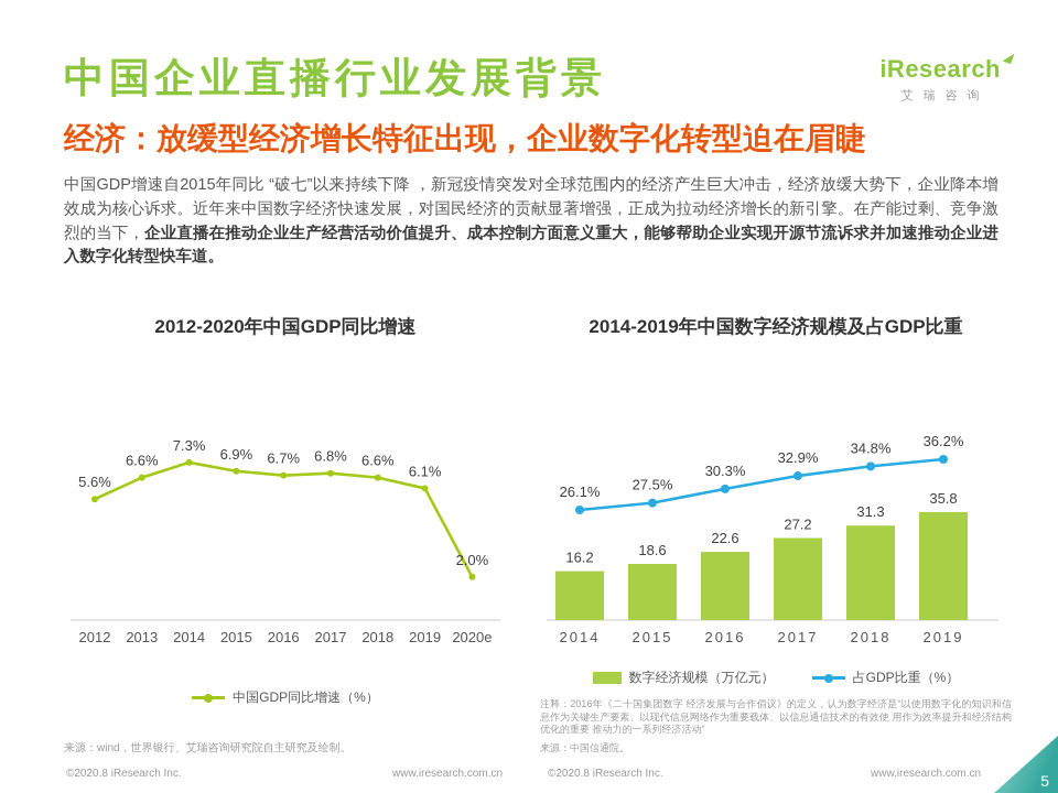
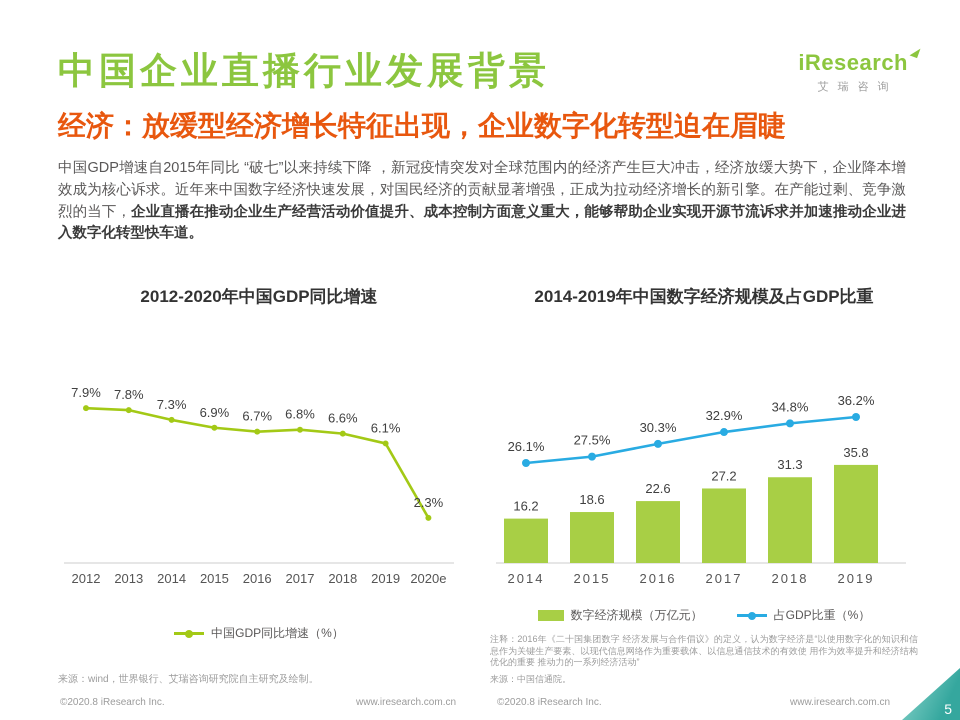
2012-2020年中国GDP同比增速/2012: 5.6% -> 7.9%
2012-2020年中国GDP同比增速/2013: 6.6% -> 7.8%
2012-2020年中国GDP同比增速/2020e: 2.0% -> 2.3%
